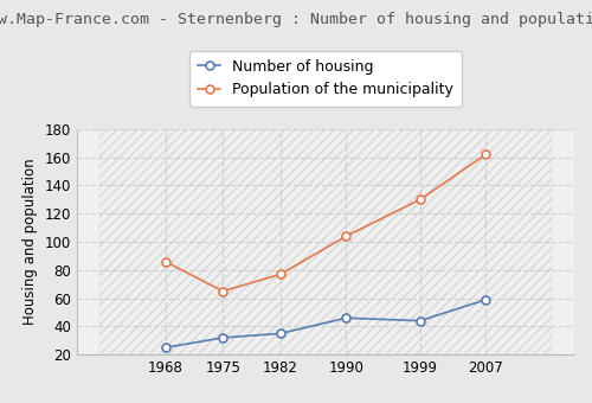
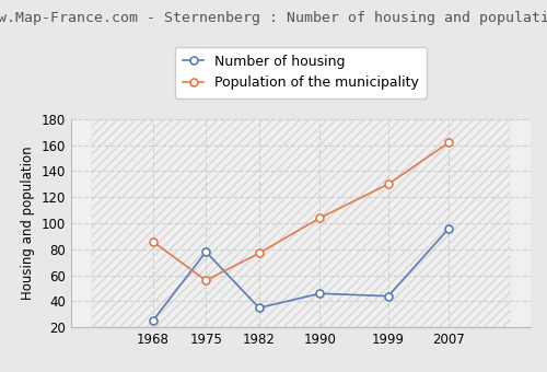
Number of housing/1975: 32 -> 78
Population of the municipality/1975: 65 -> 56
Number of housing/2007: 59 -> 96
